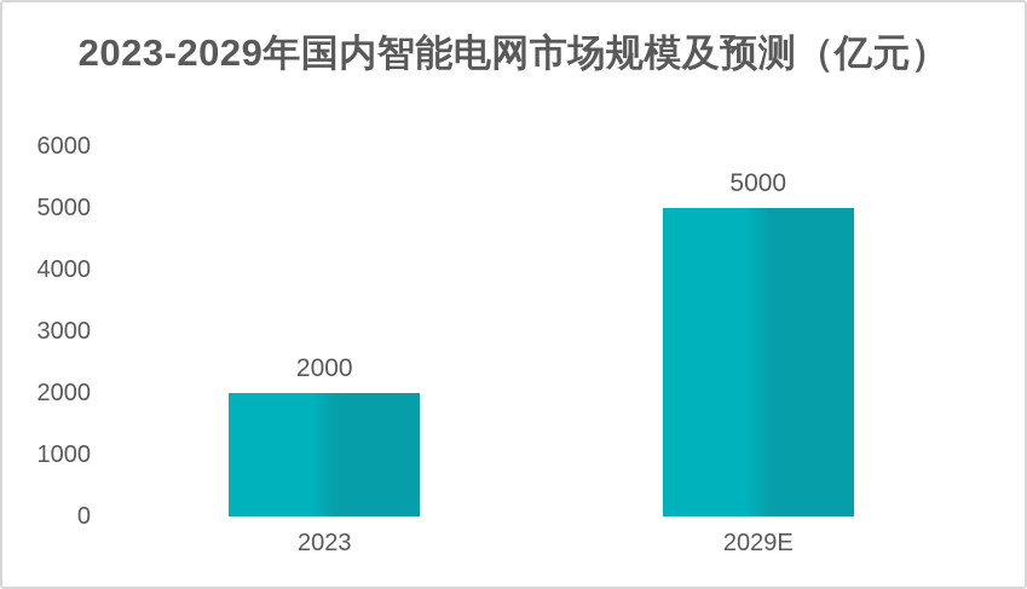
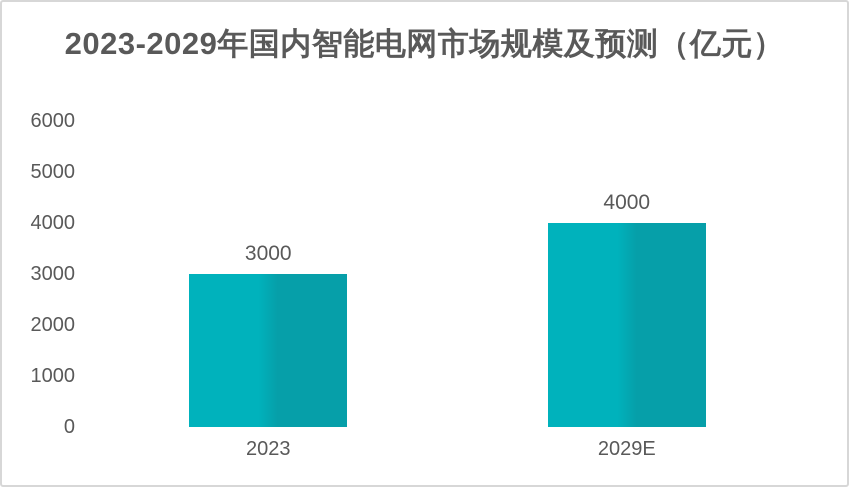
2023: 2000 -> 3000
2029E: 5000 -> 4000
